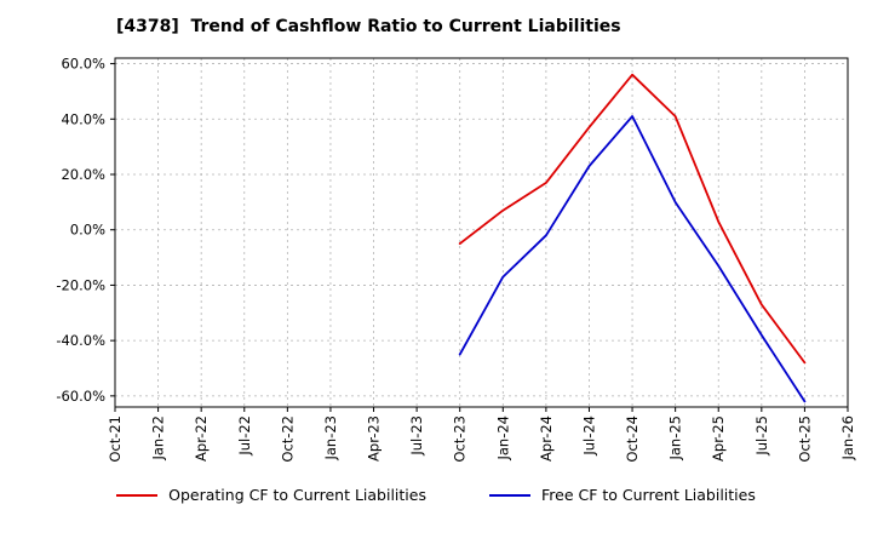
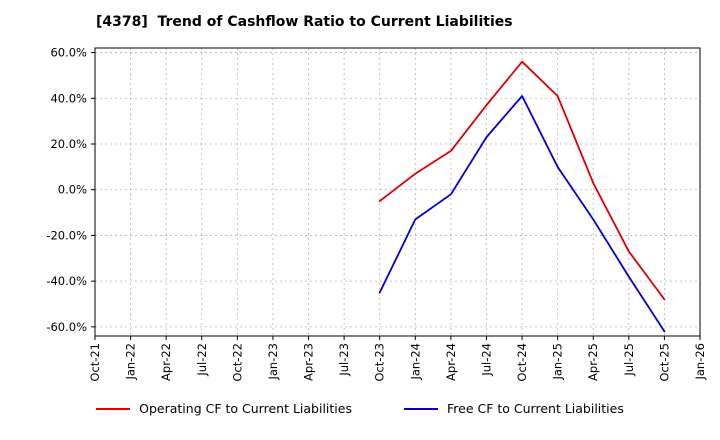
Free CF to Current Liabilities/Jan-24: -17% -> -13%
